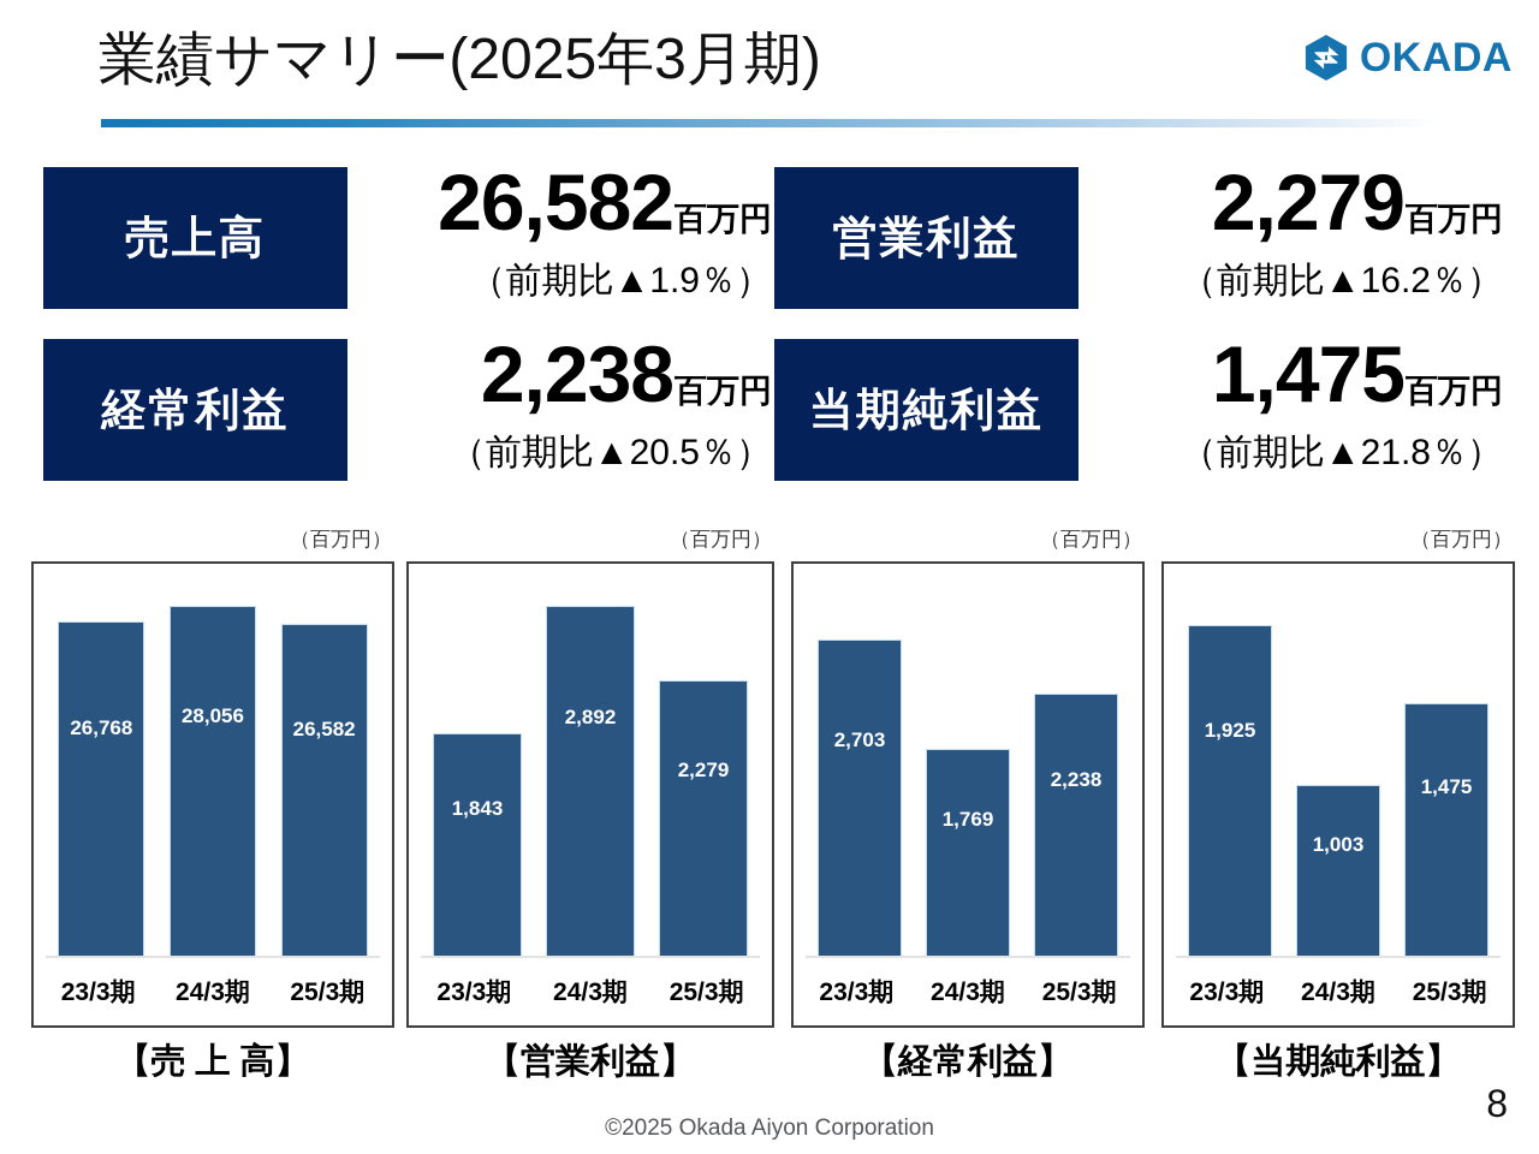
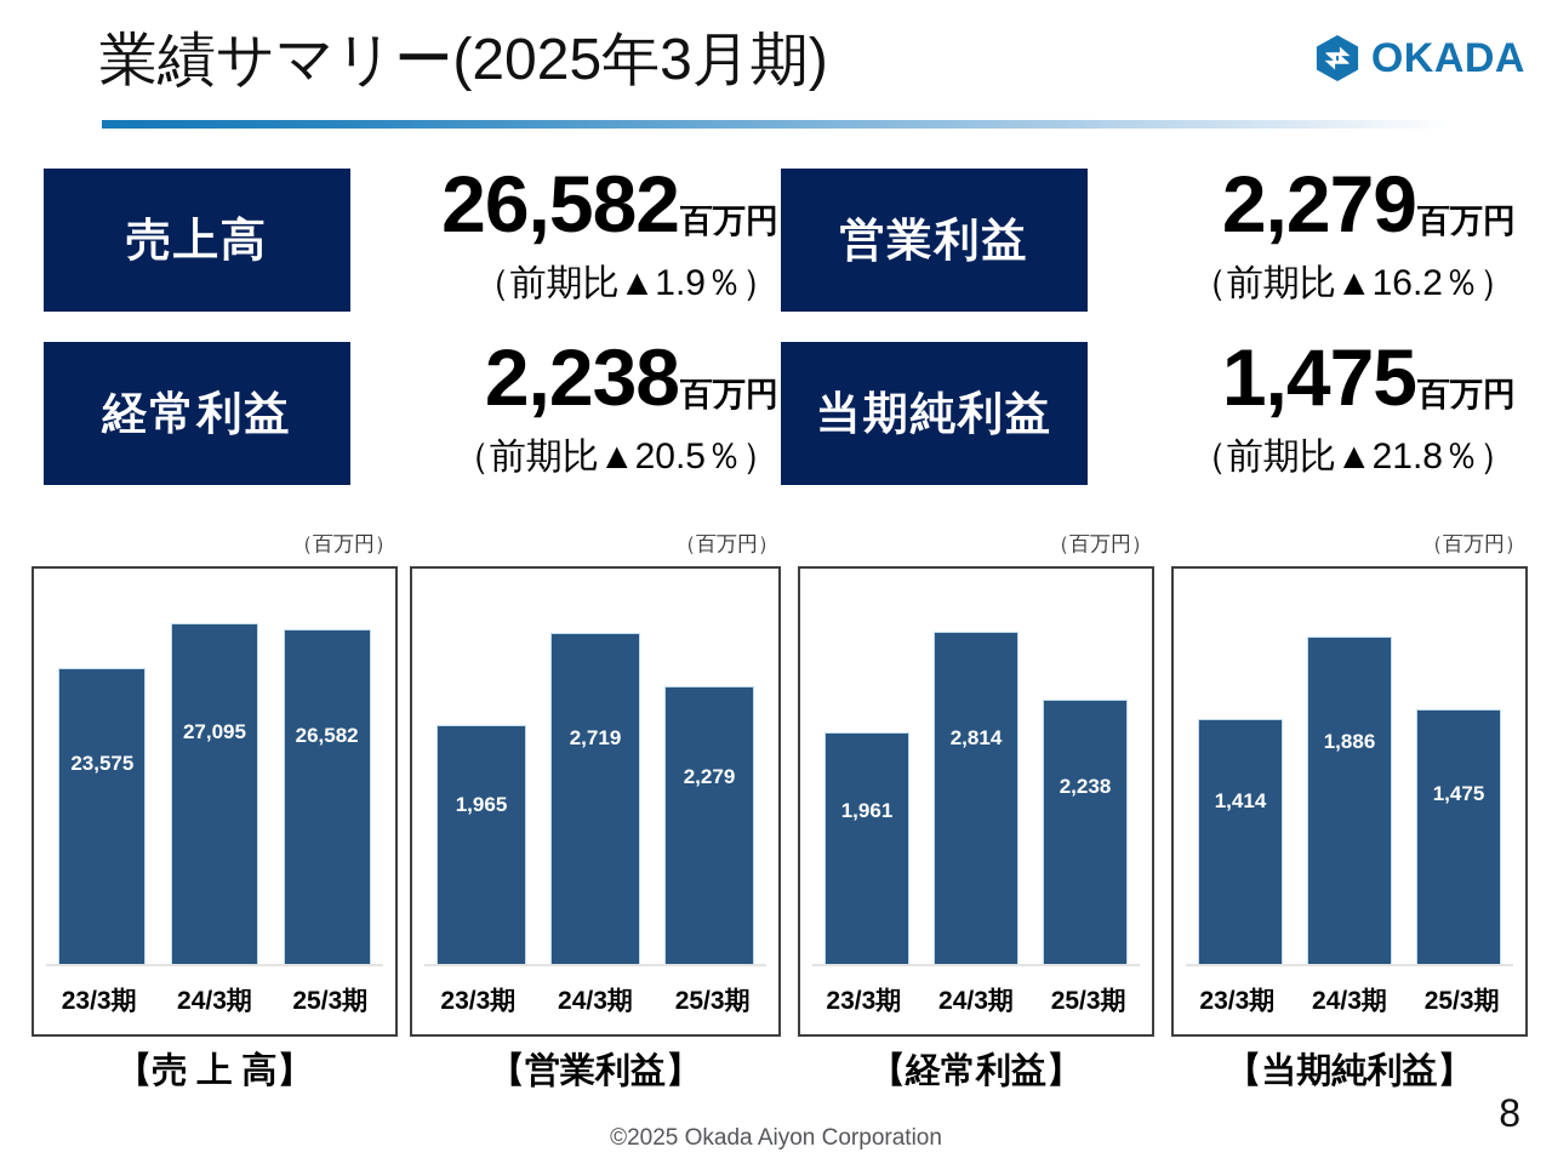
【売 上 高】/23/3期: 26,768 -> 23,575
【売 上 高】/24/3期: 28,056 -> 27,095
【営業利益】/23/3期: 1,843 -> 1,965
【営業利益】/24/3期: 2,892 -> 2,719
【経常利益】/23/3期: 2,703 -> 1,961
【経常利益】/24/3期: 1,769 -> 2,814
【当期純利益】/23/3期: 1,925 -> 1,414
【当期純利益】/24/3期: 1,003 -> 1,886
